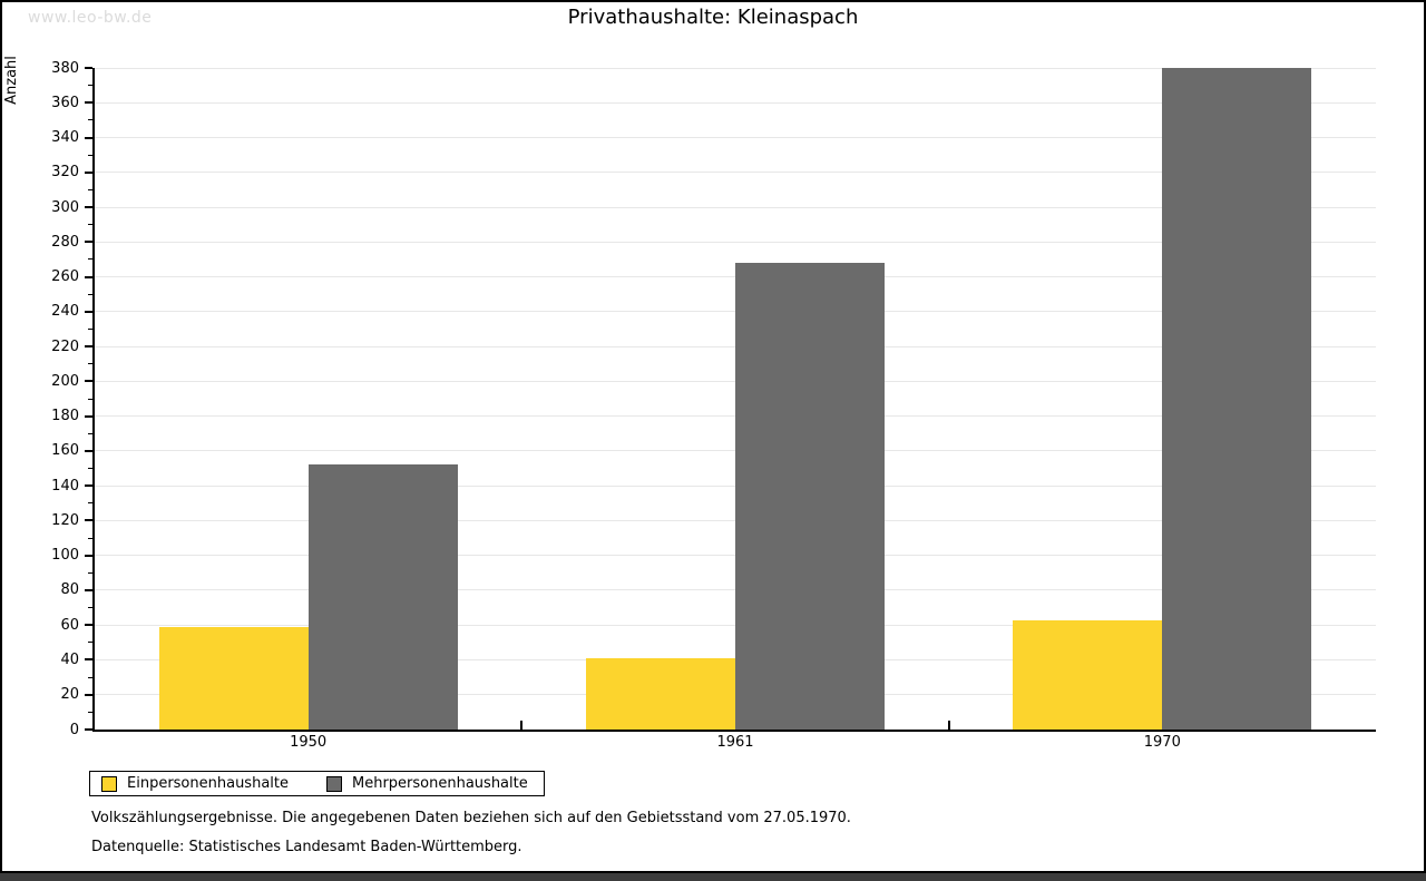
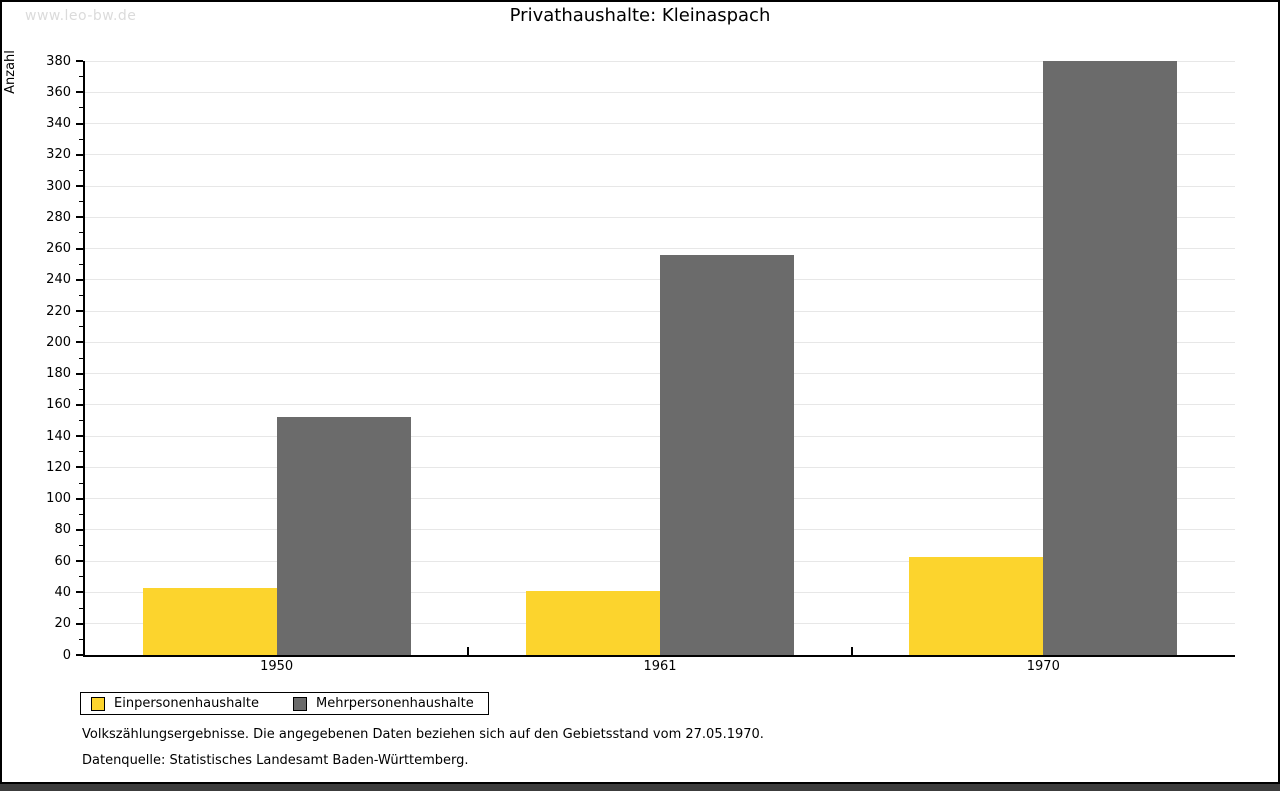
Einpersonenhaushalte/1950: 59 -> 43
Mehrpersonenhaushalte/1961: 268 -> 256
